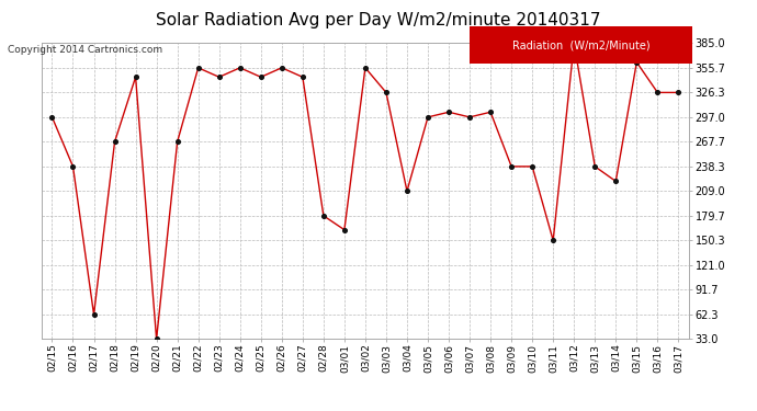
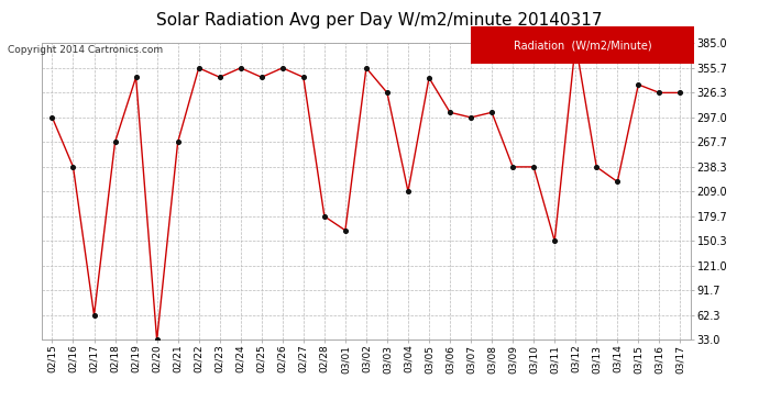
03/05: 297 -> 344
03/15: 362 -> 336
